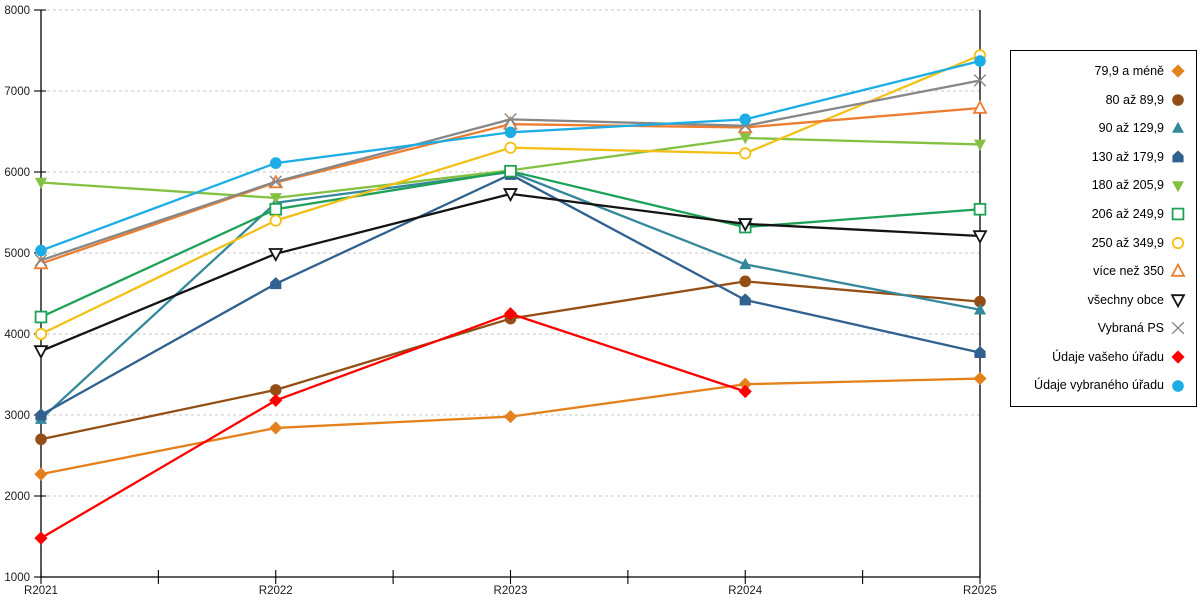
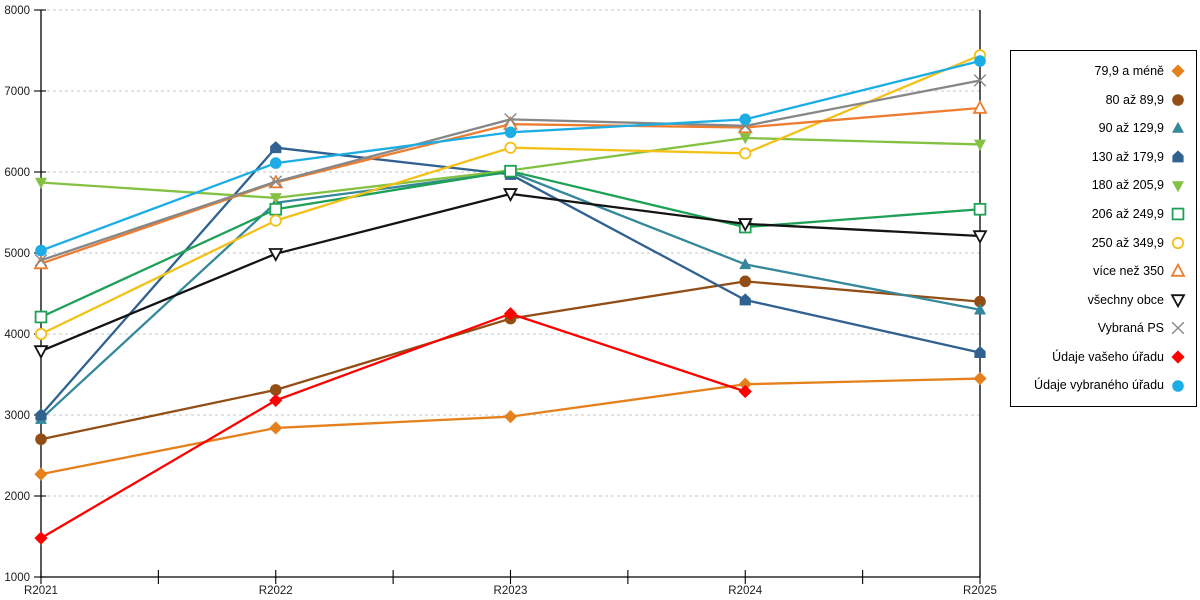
130 až 179,9/R2022: 4600 -> 6300
